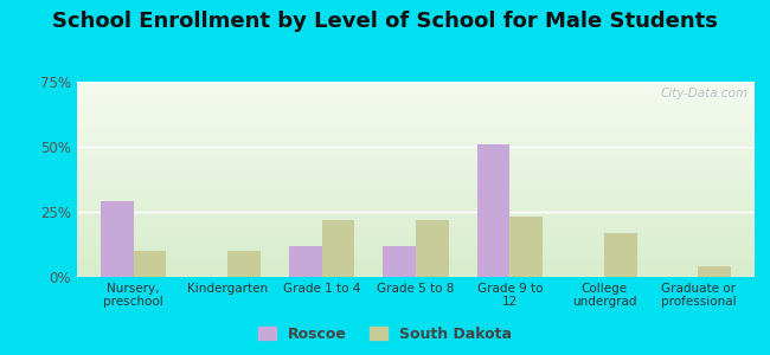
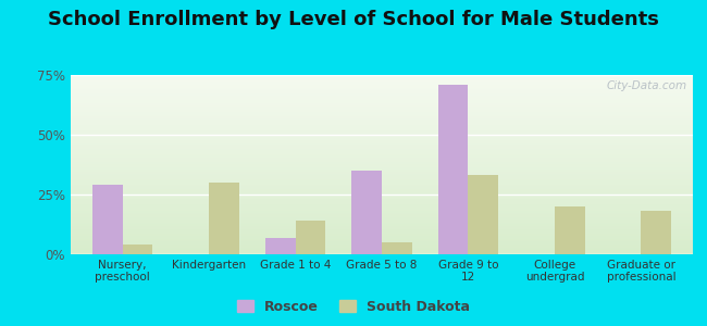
South Dakota/Nursery, preschool: 10% -> 4%
South Dakota/Kindergarten: 10% -> 30%
Roscoe/Grade 1 to 4: 12% -> 7%
South Dakota/Grade 1 to 4: 22% -> 14%
Roscoe/Grade 5 to 8: 12% -> 35%
South Dakota/Grade 5 to 8: 22% -> 5%
Roscoe/Grade 9 to 12: 51% -> 71%
South Dakota/Grade 9 to 12: 23% -> 33%
South Dakota/College undergrad: 17% -> 20%
South Dakota/Graduate or professional: 4% -> 18%
